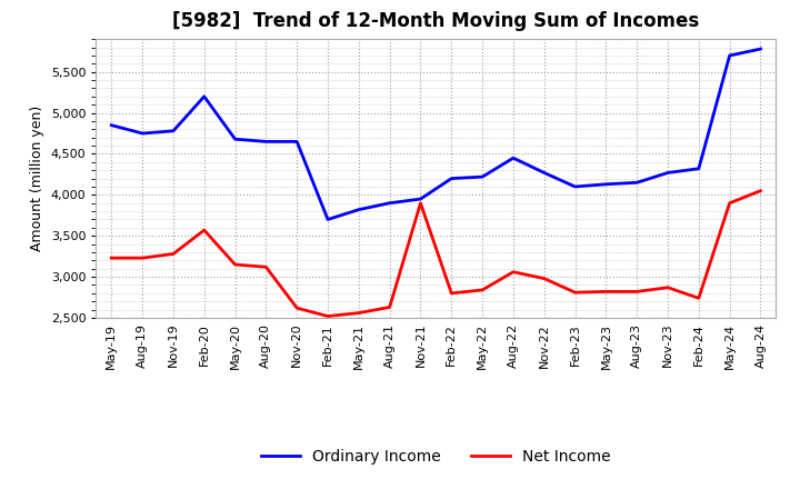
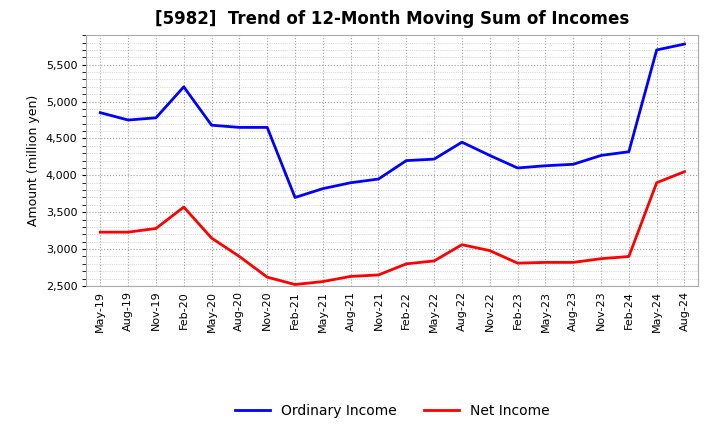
Net Income/Aug-20: 3,120 -> 2,900
Net Income/Nov-21: 3,900 -> 2,650
Net Income/Feb-24: 2,740 -> 2,900
